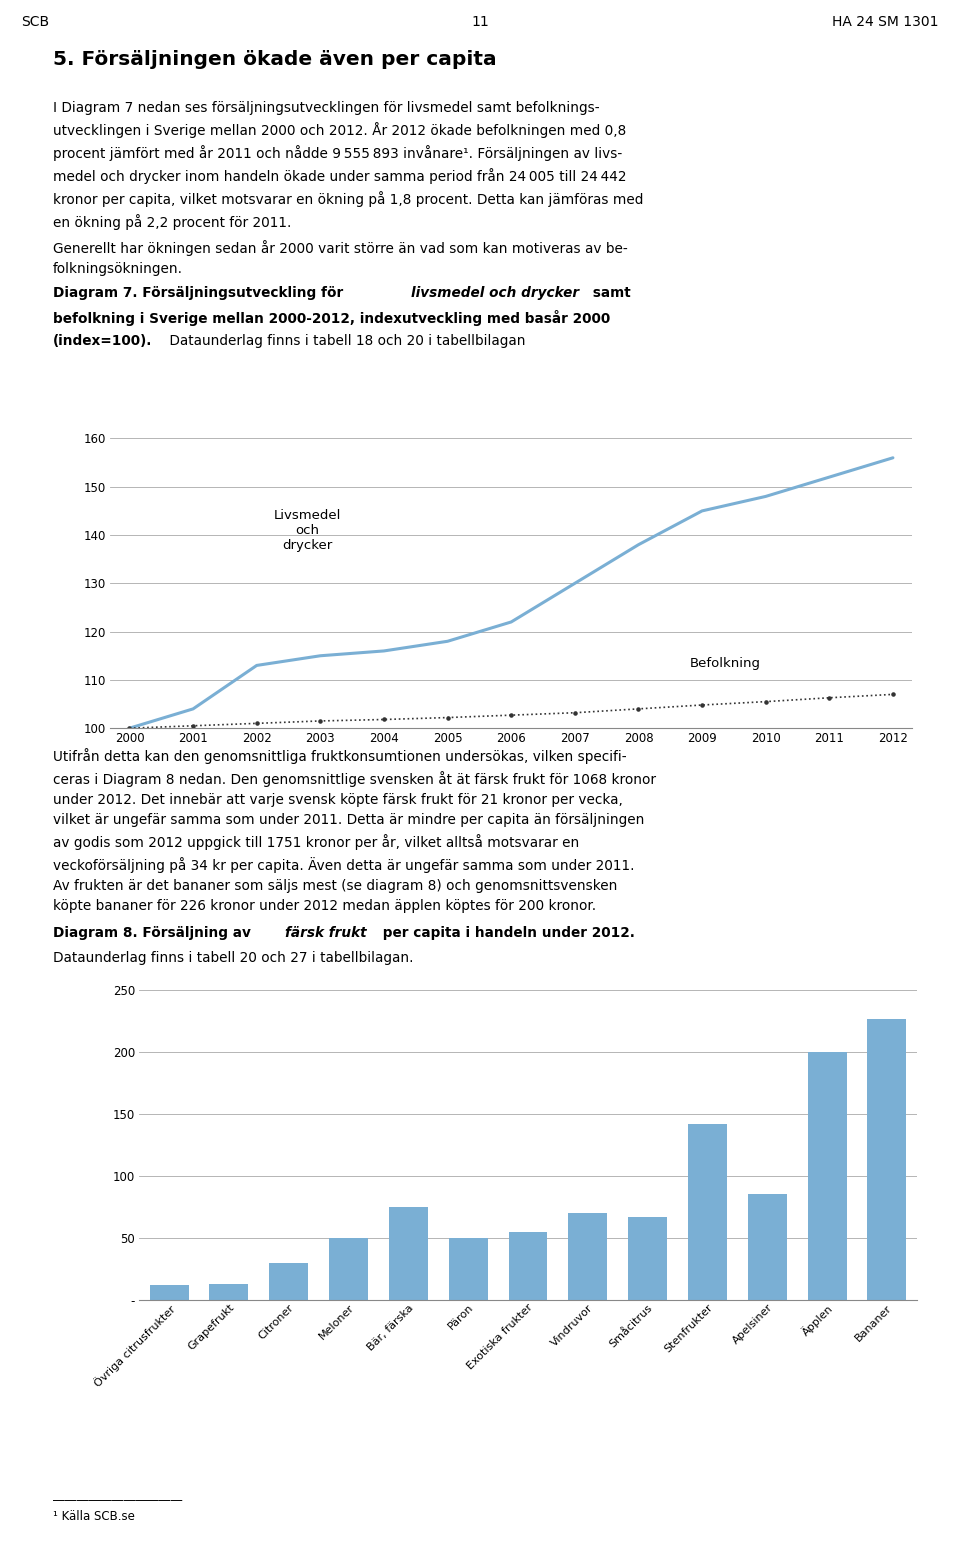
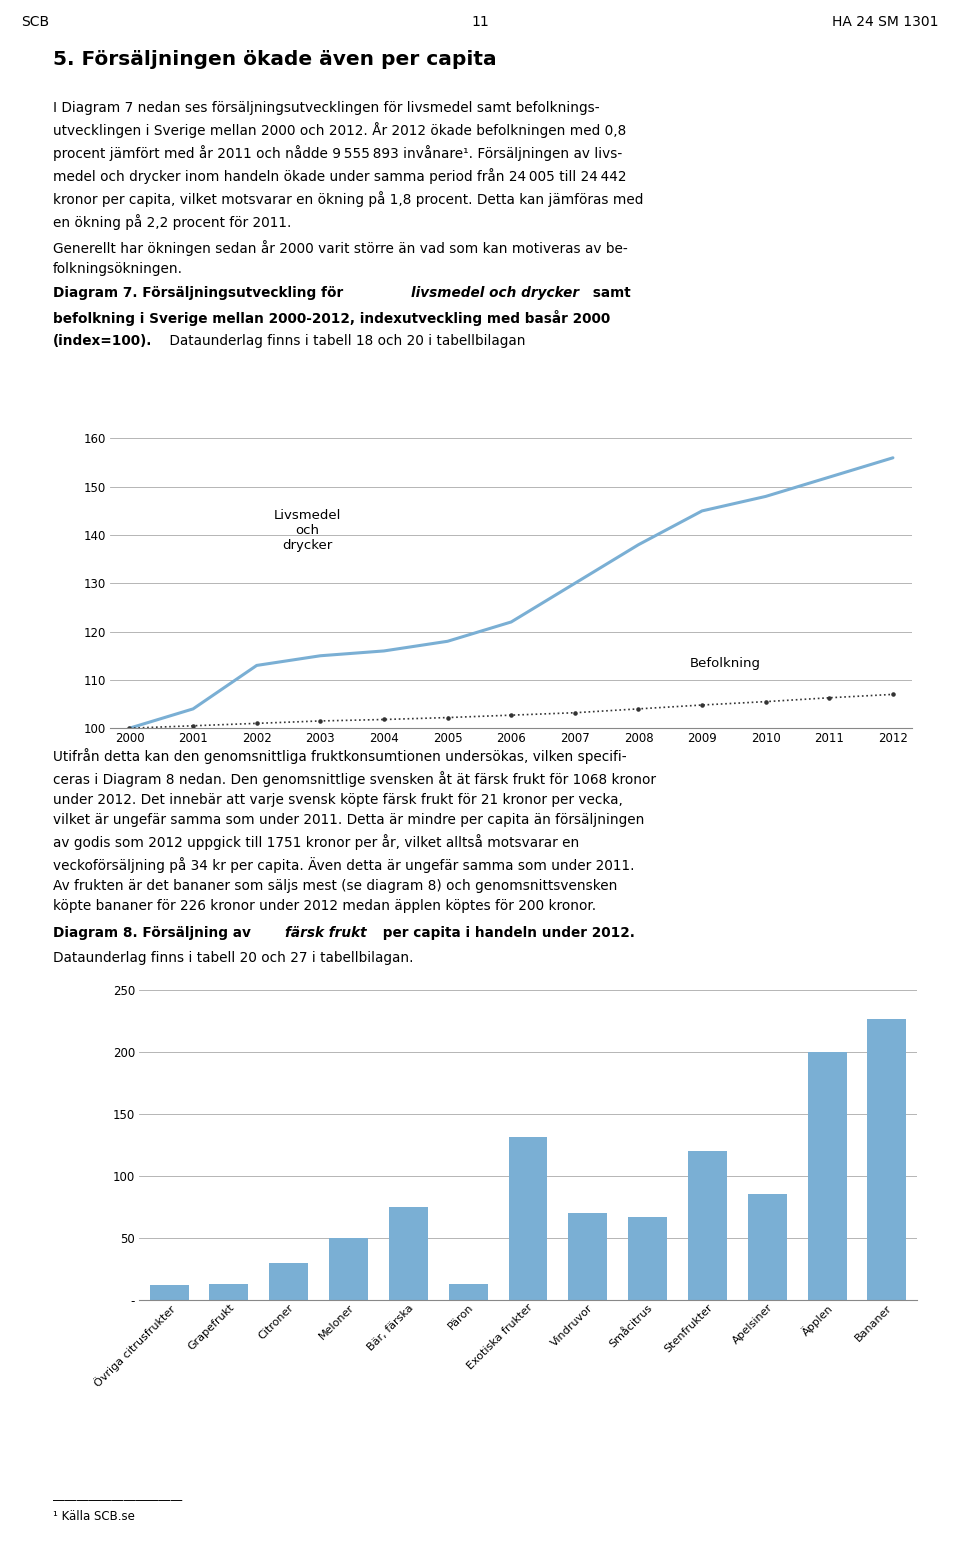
Päron: 50 -> 13
Exotiska frukter: 55 -> 131
Stenfrukter: 142 -> 120
